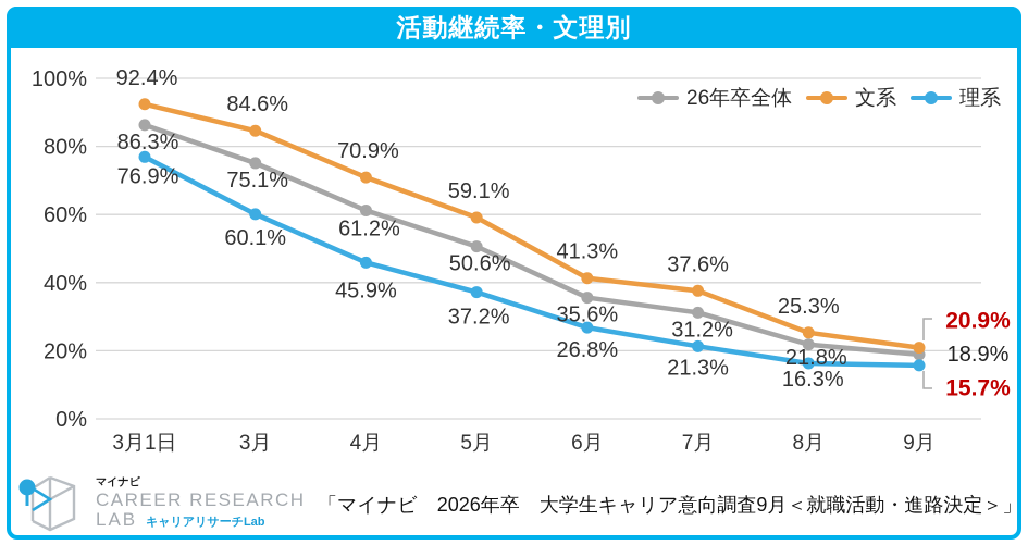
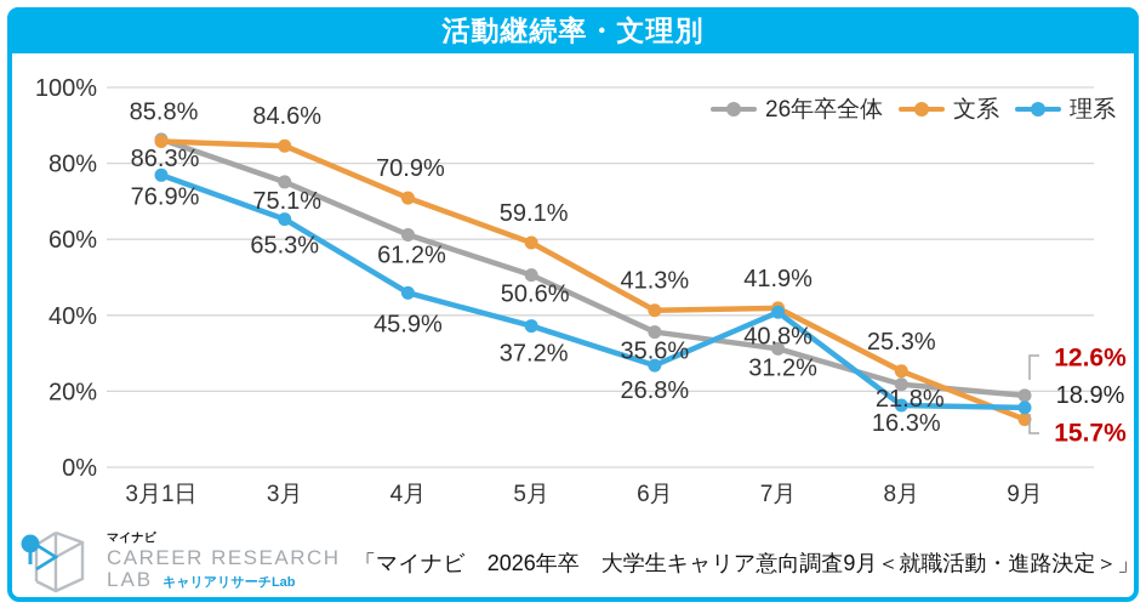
文系/3月1日: 92.4% -> 85.8%
理系/3月: 60.1% -> 65.3%
文系/7月: 37.6% -> 41.9%
理系/7月: 21.3% -> 40.8%
文系/9月: 20.9% -> 12.6%
